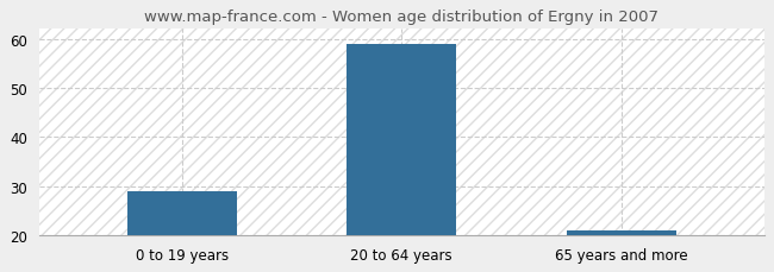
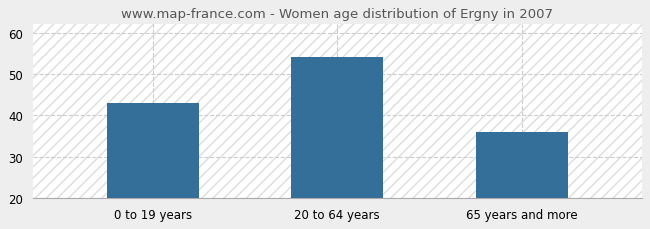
0 to 19 years: 29 -> 43
20 to 64 years: 59 -> 54
65 years and more: 21 -> 36
